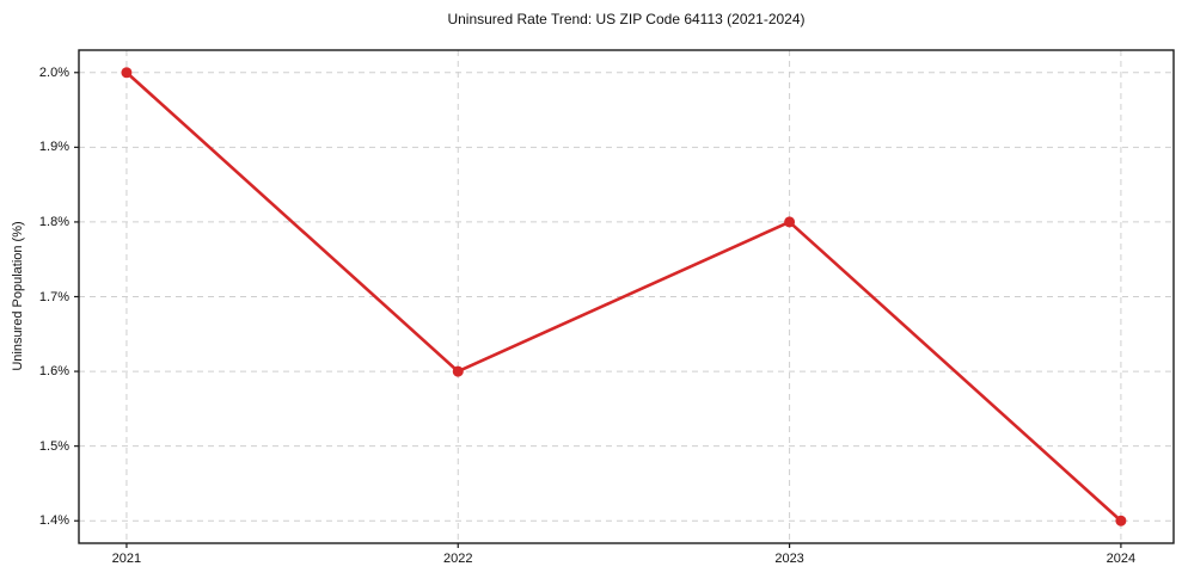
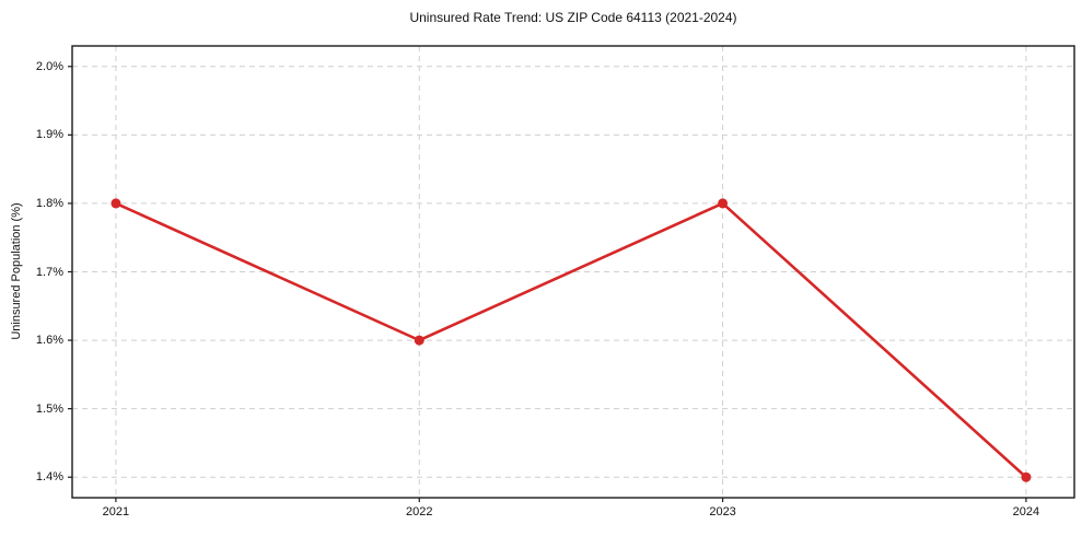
2021: 2.0% -> 1.8%
